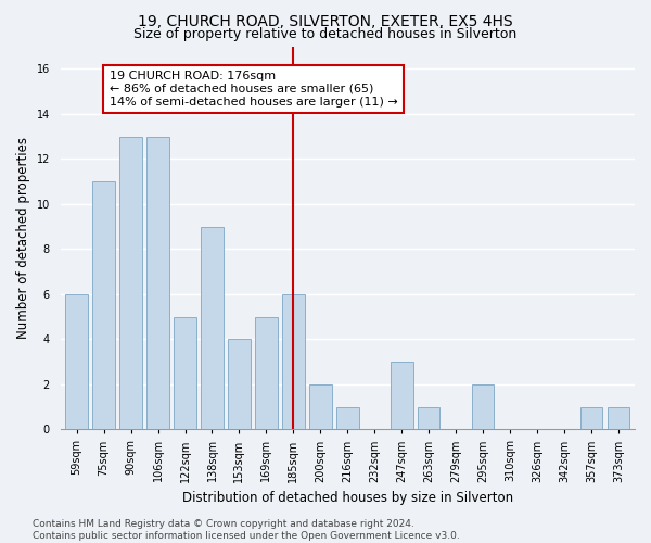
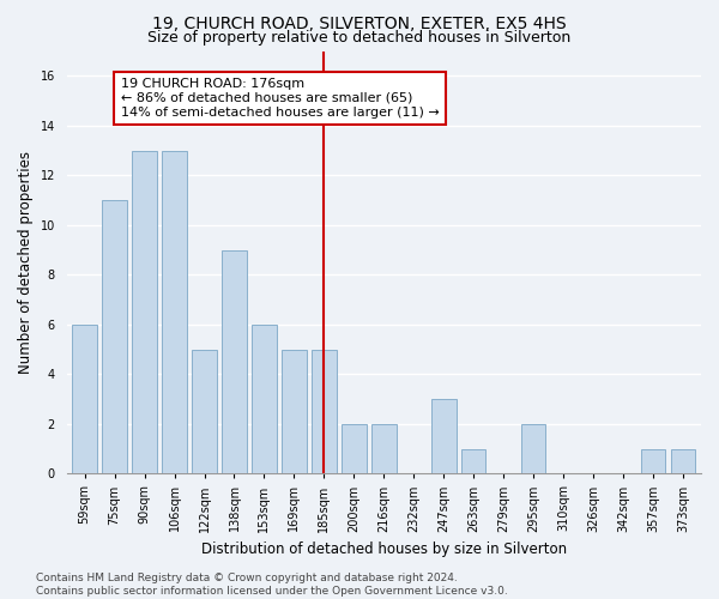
153sqm: 4 -> 6
185sqm: 6 -> 5
216sqm: 1 -> 2
